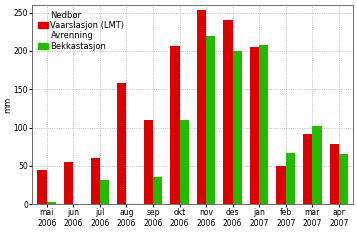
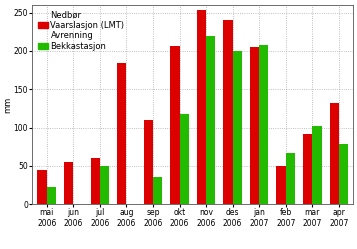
Bekkastasjon/mai 2006: 3 -> 22
Bekkastasjon/jul 2006: 32 -> 50
Vaarslasjon (LMT)/aug 2006: 158 -> 184
Bekkastasjon/okt 2006: 110 -> 118
Vaarslasjon (LMT)/apr 2007: 78 -> 132
Bekkastasjon/apr 2007: 65 -> 78
